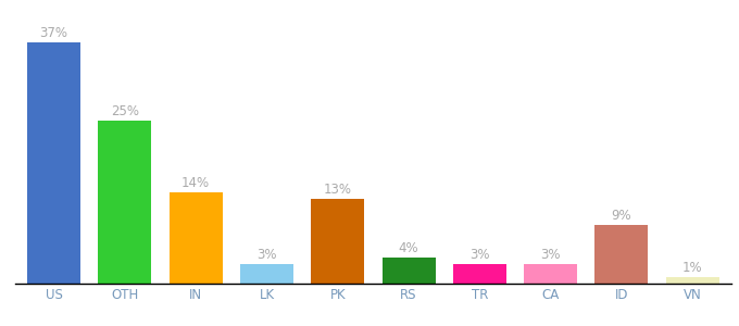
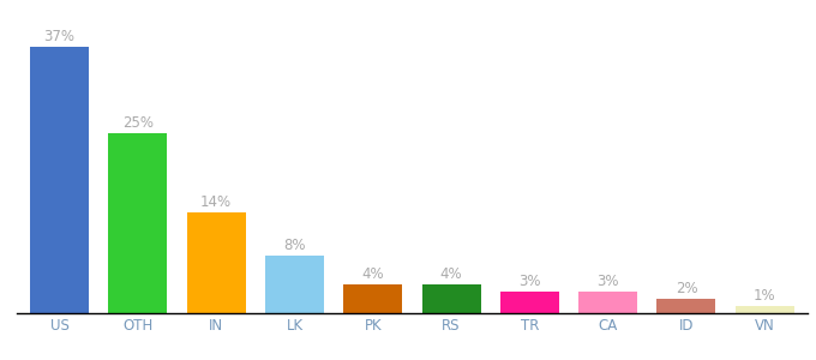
LK: 3% -> 8%
PK: 13% -> 4%
ID: 9% -> 2%
